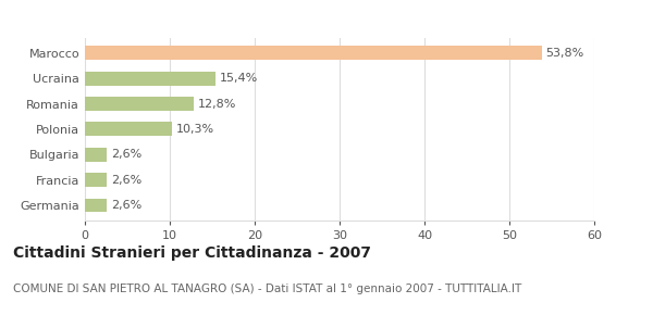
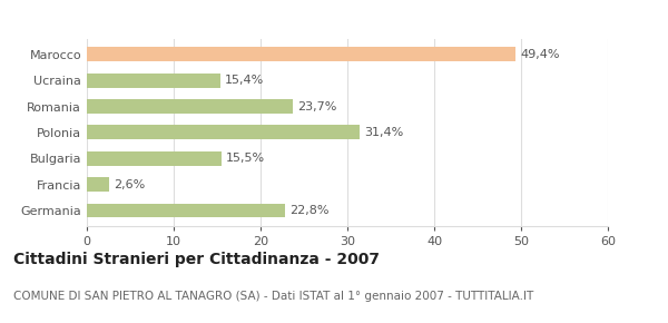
Marocco: 53,8% -> 49,4%
Romania: 12,8% -> 23,7%
Polonia: 10,3% -> 31,4%
Bulgaria: 2,6% -> 15,5%
Germania: 2,6% -> 22,8%
